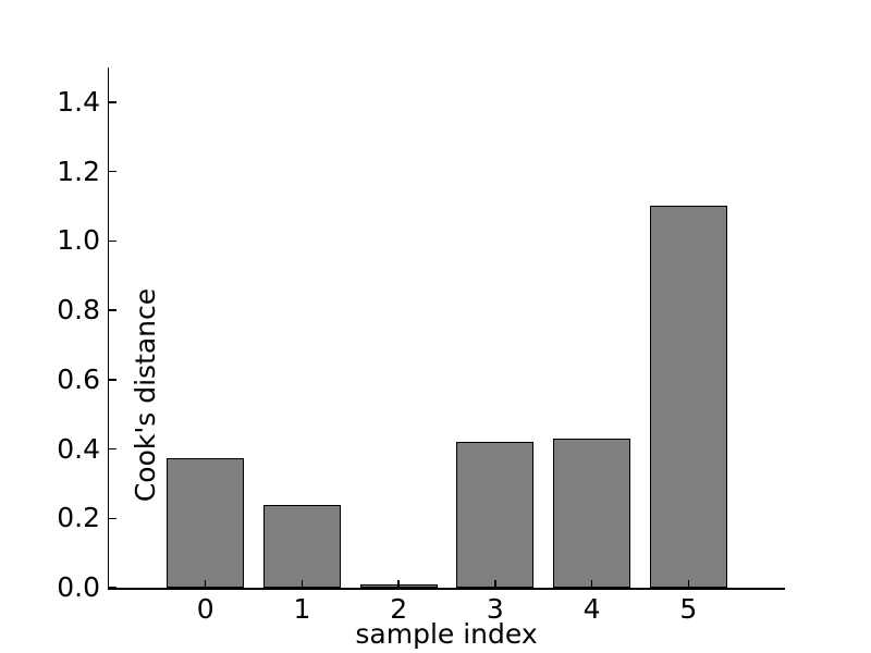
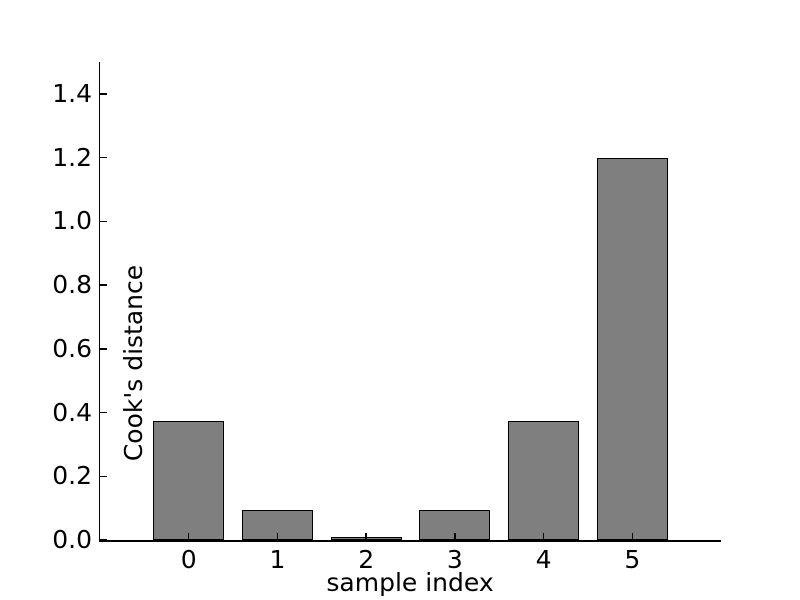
1: 0.24 -> 0.09
3: 0.42 -> 0.09
4: 0.43 -> 0.38
5: 1.10 -> 1.20
